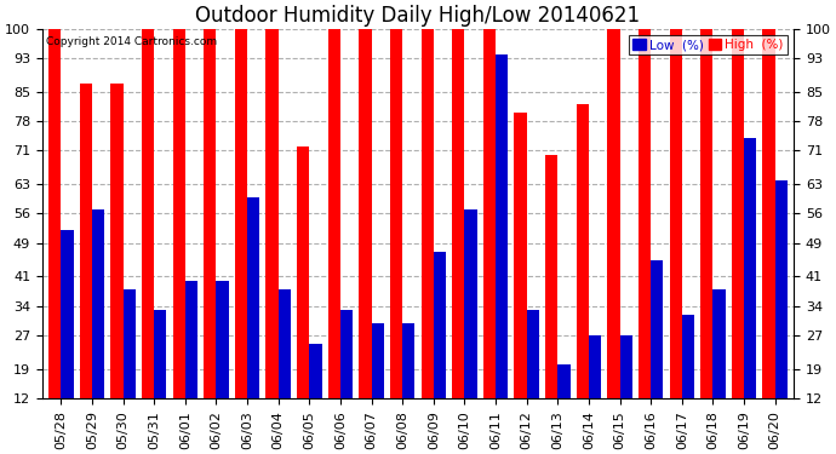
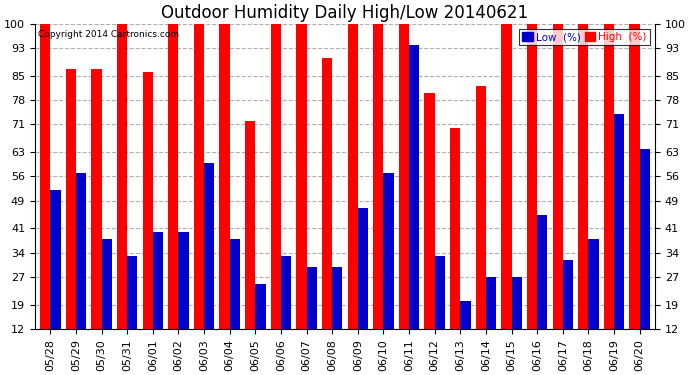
High (%)/06/01: 100 -> 86
High (%)/06/08: 100 -> 90
